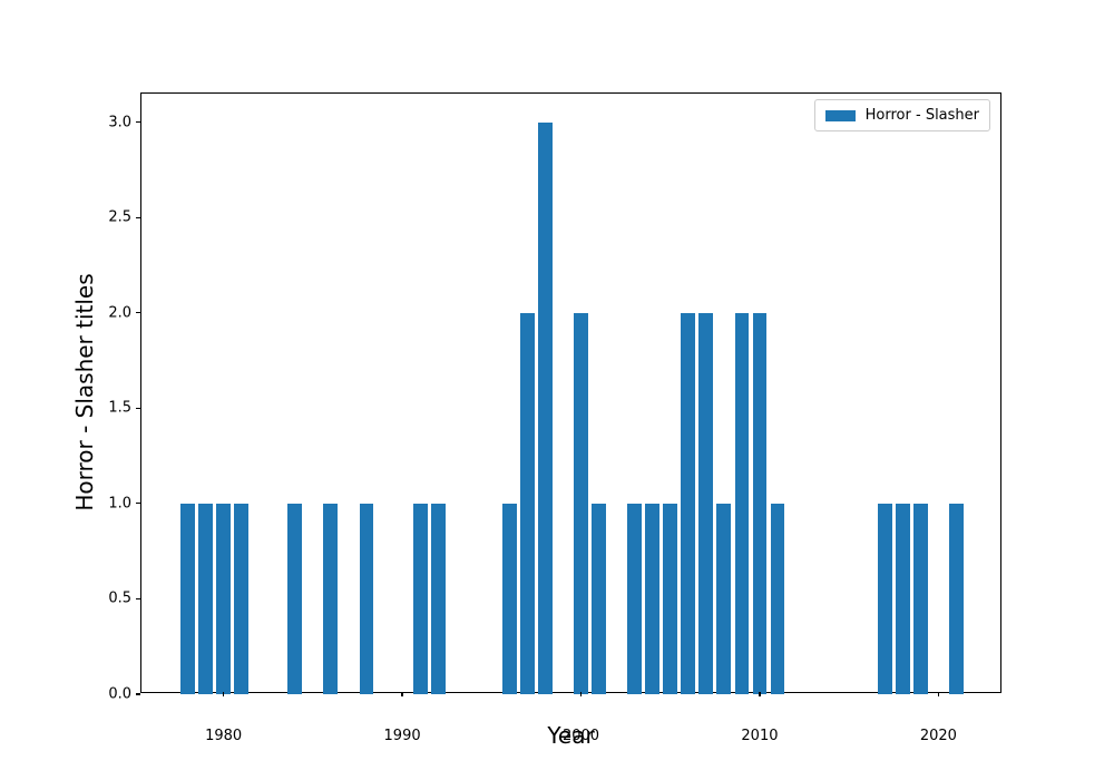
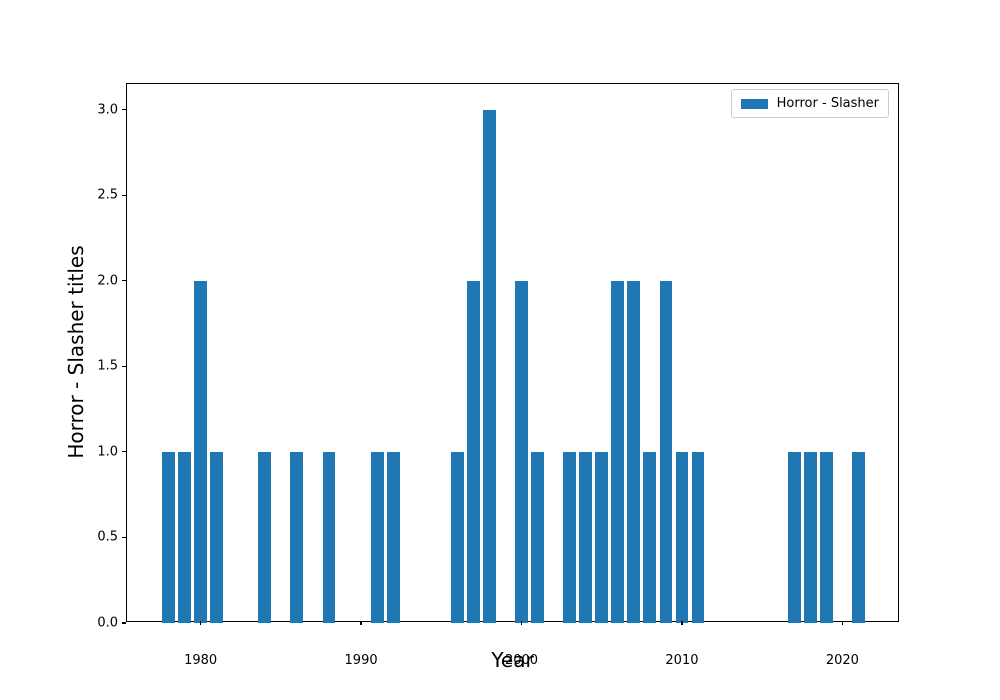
1980: 1 -> 2
2010: 2 -> 1
